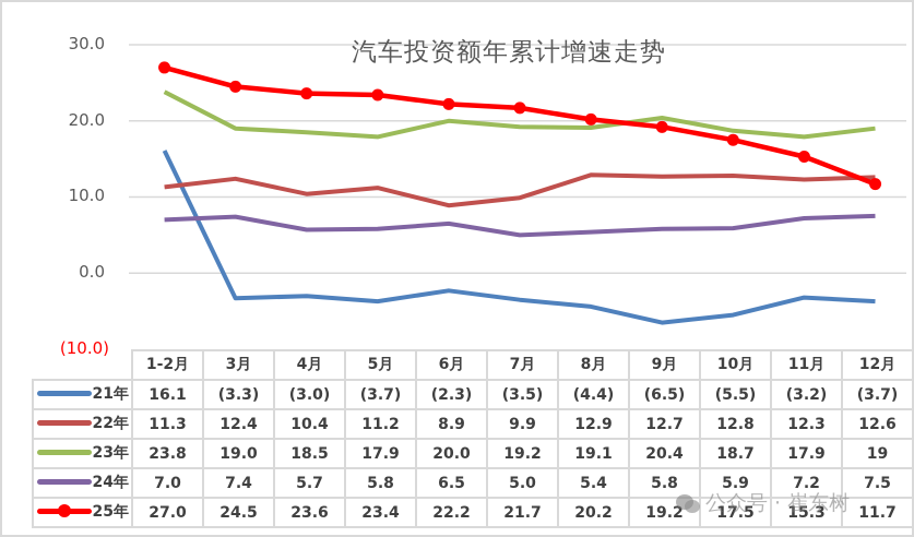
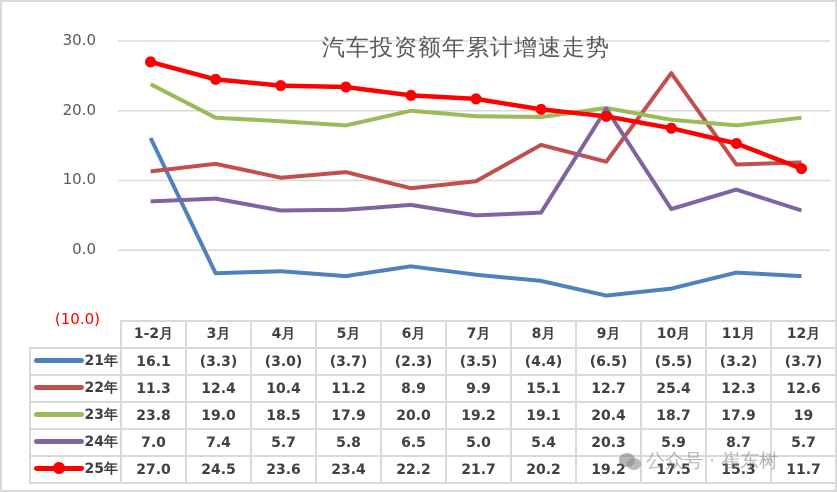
22年/8月: 12.9 -> 15.1
24年/9月: 5.8 -> 20.3
22年/10月: 12.8 -> 25.4
24年/11月: 7.2 -> 8.7
24年/12月: 7.5 -> 5.7
